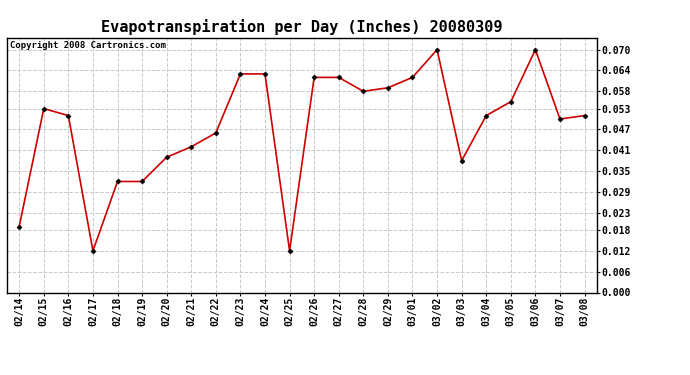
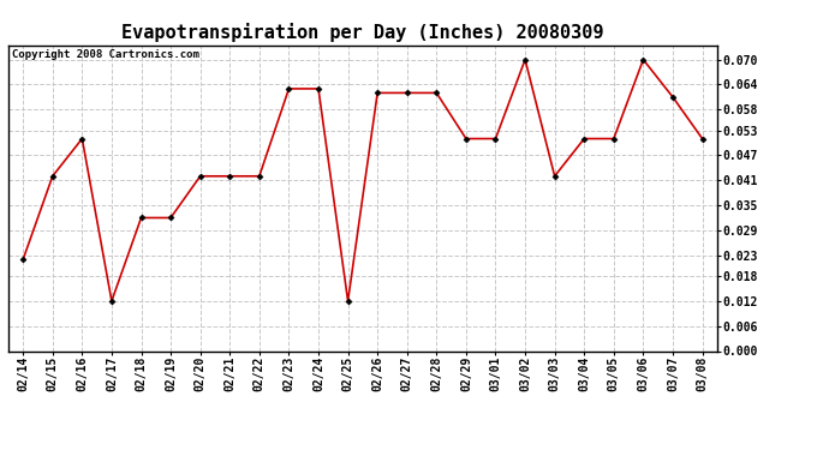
02/14: 0.019 -> 0.022
02/15: 0.053 -> 0.042
02/20: 0.039 -> 0.042
02/22: 0.046 -> 0.042
02/28: 0.058 -> 0.062
02/29: 0.059 -> 0.051
03/01: 0.062 -> 0.051
03/03: 0.038 -> 0.042
03/05: 0.055 -> 0.051
03/07: 0.050 -> 0.061
